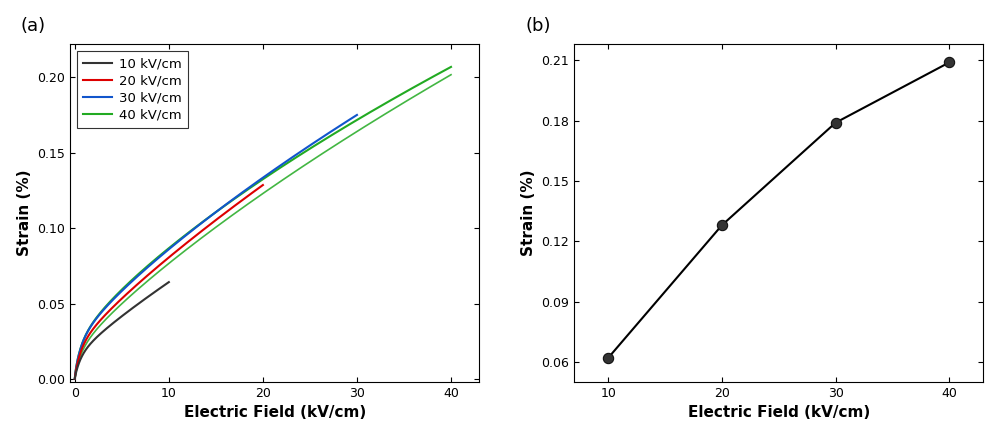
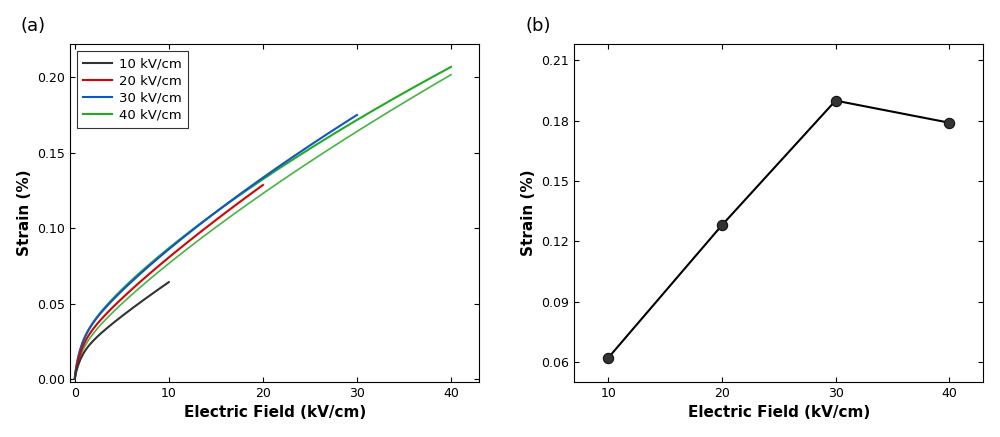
(b)/30: 0.179 -> 0.190
(b)/40: 0.209 -> 0.179
